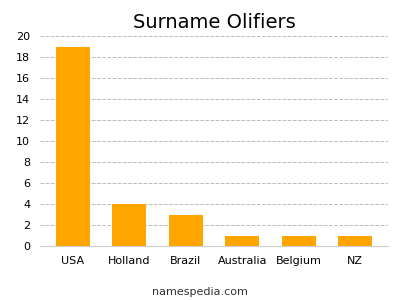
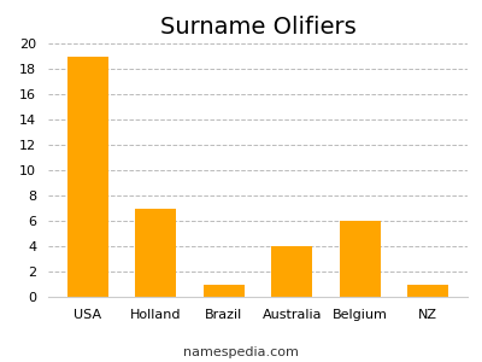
Holland: 4 -> 7
Brazil: 3 -> 1
Australia: 1 -> 4
Belgium: 1 -> 6
